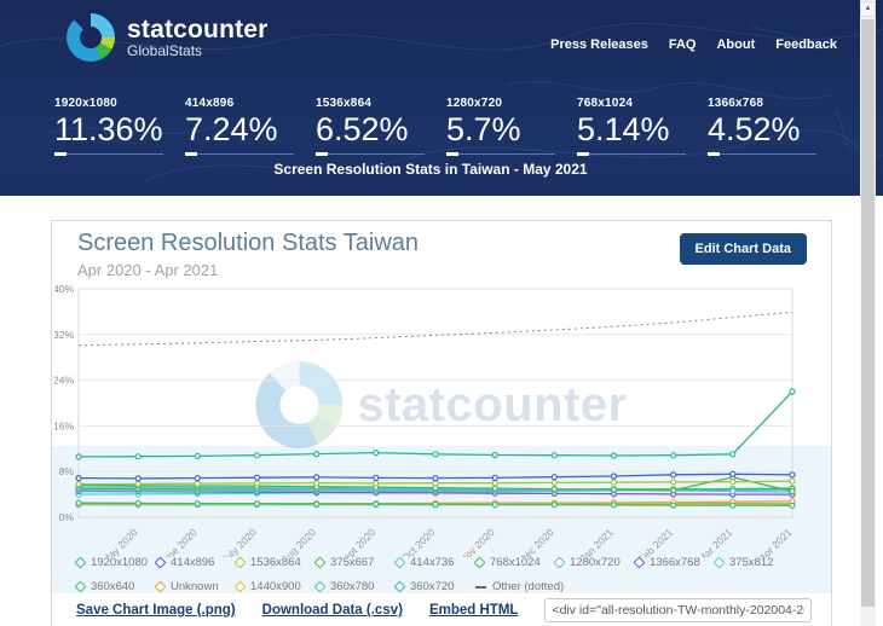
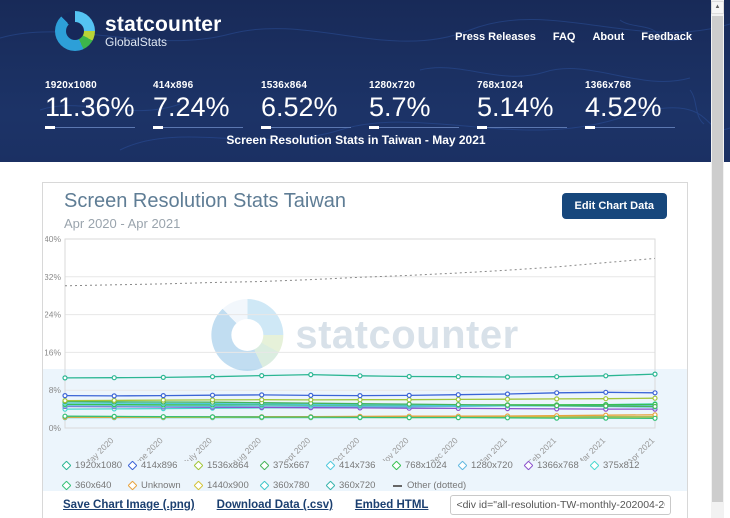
375x667/Mar 2021: 7% -> 5%
1920x1080/Apr 2021: 22% -> 11%
